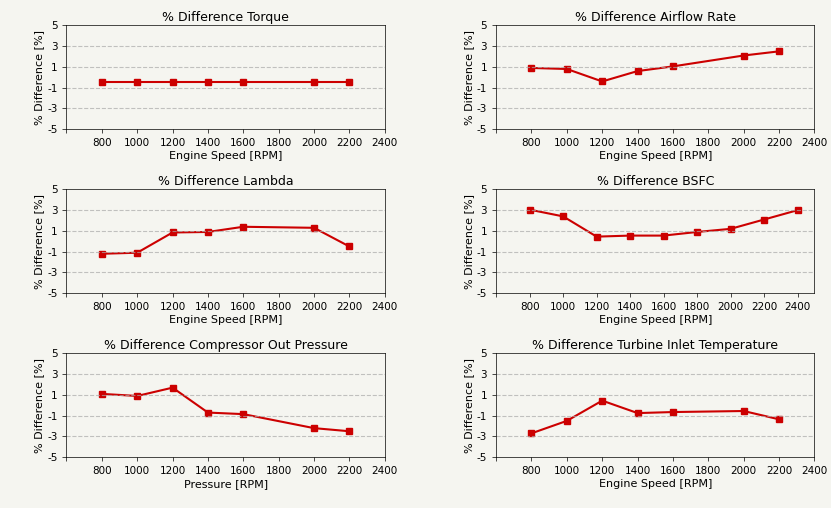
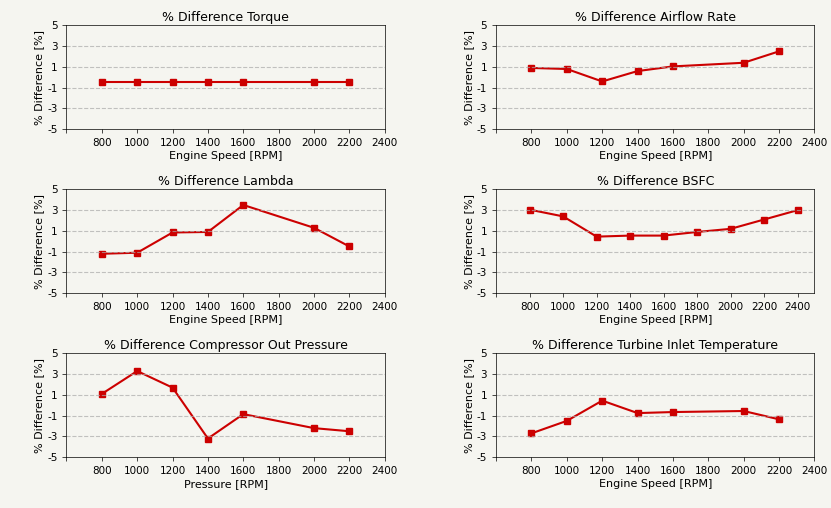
% Difference Airflow Rate/2000: 2.1 -> 1.4
% Difference Lambda/1600: 1.4 -> 3.5
% Difference Compressor Out Pressure/1000: 0.9 -> 3.3
% Difference Compressor Out Pressure/1400: -0.7 -> -3.2
